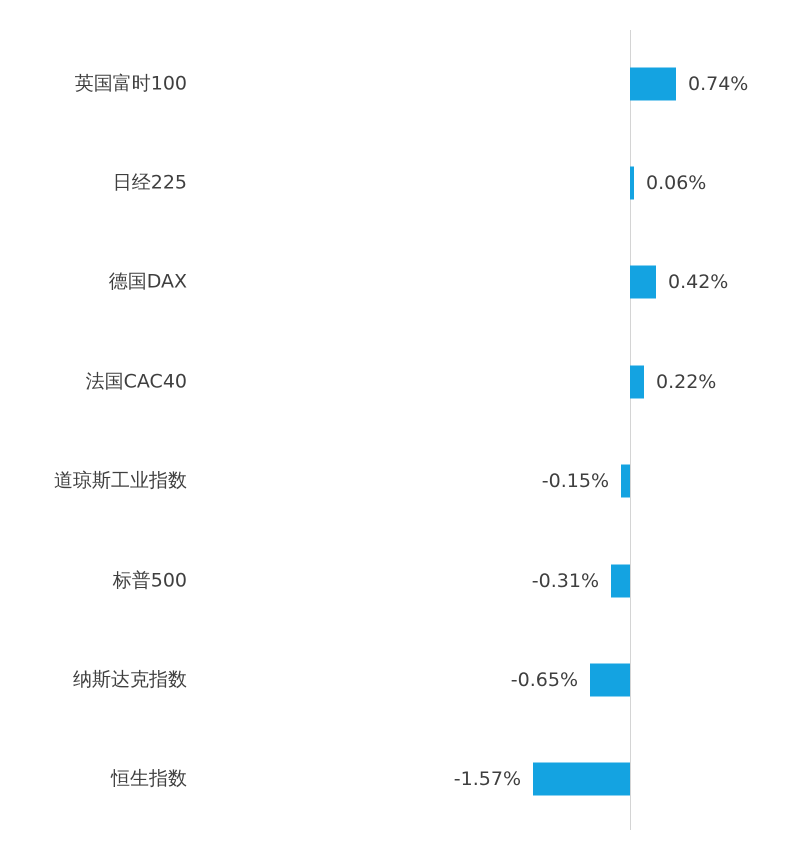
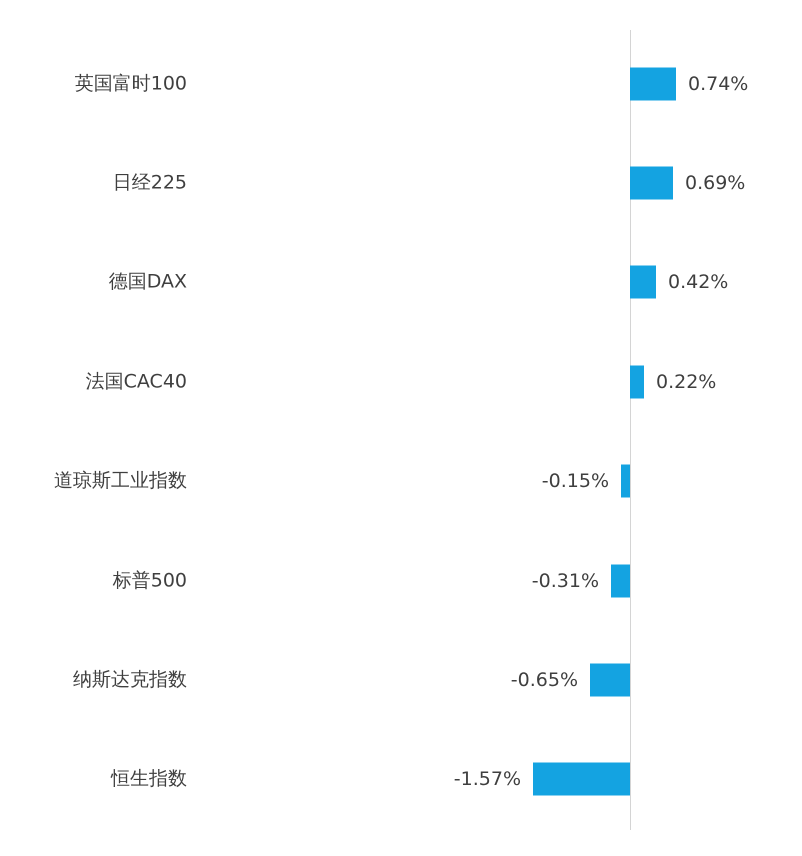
日经225: 0.06% -> 0.69%
